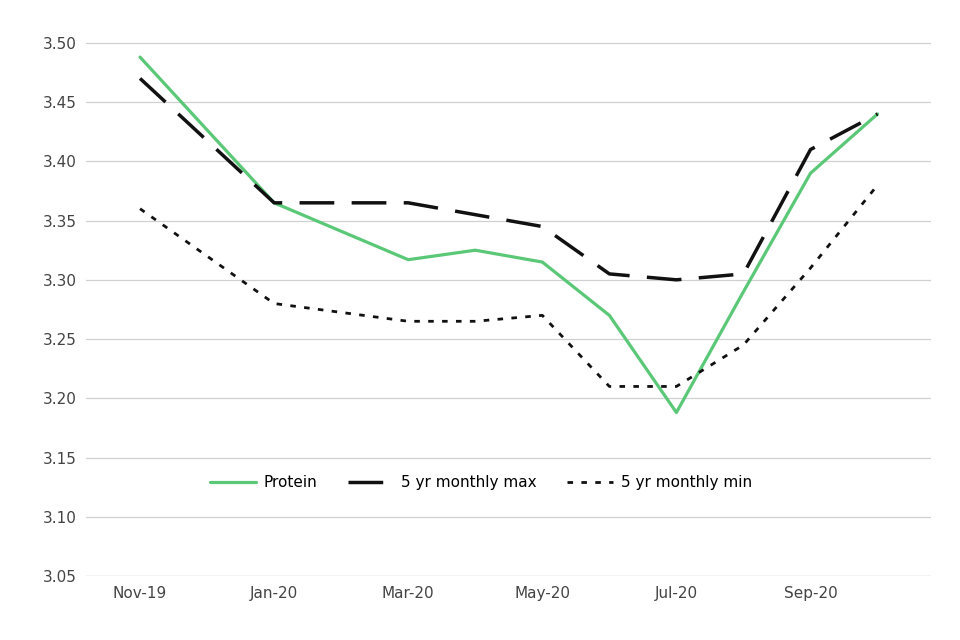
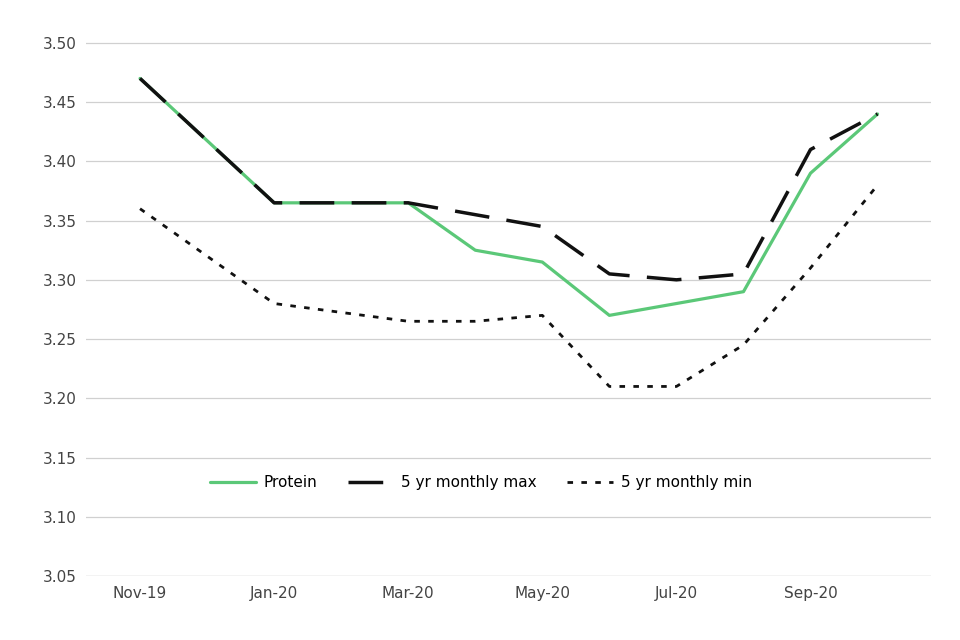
Protein/Nov-19: 3.488 -> 3.470
Protein/Mar-20: 3.317 -> 3.365
Protein/Jul-20: 3.188 -> 3.280
